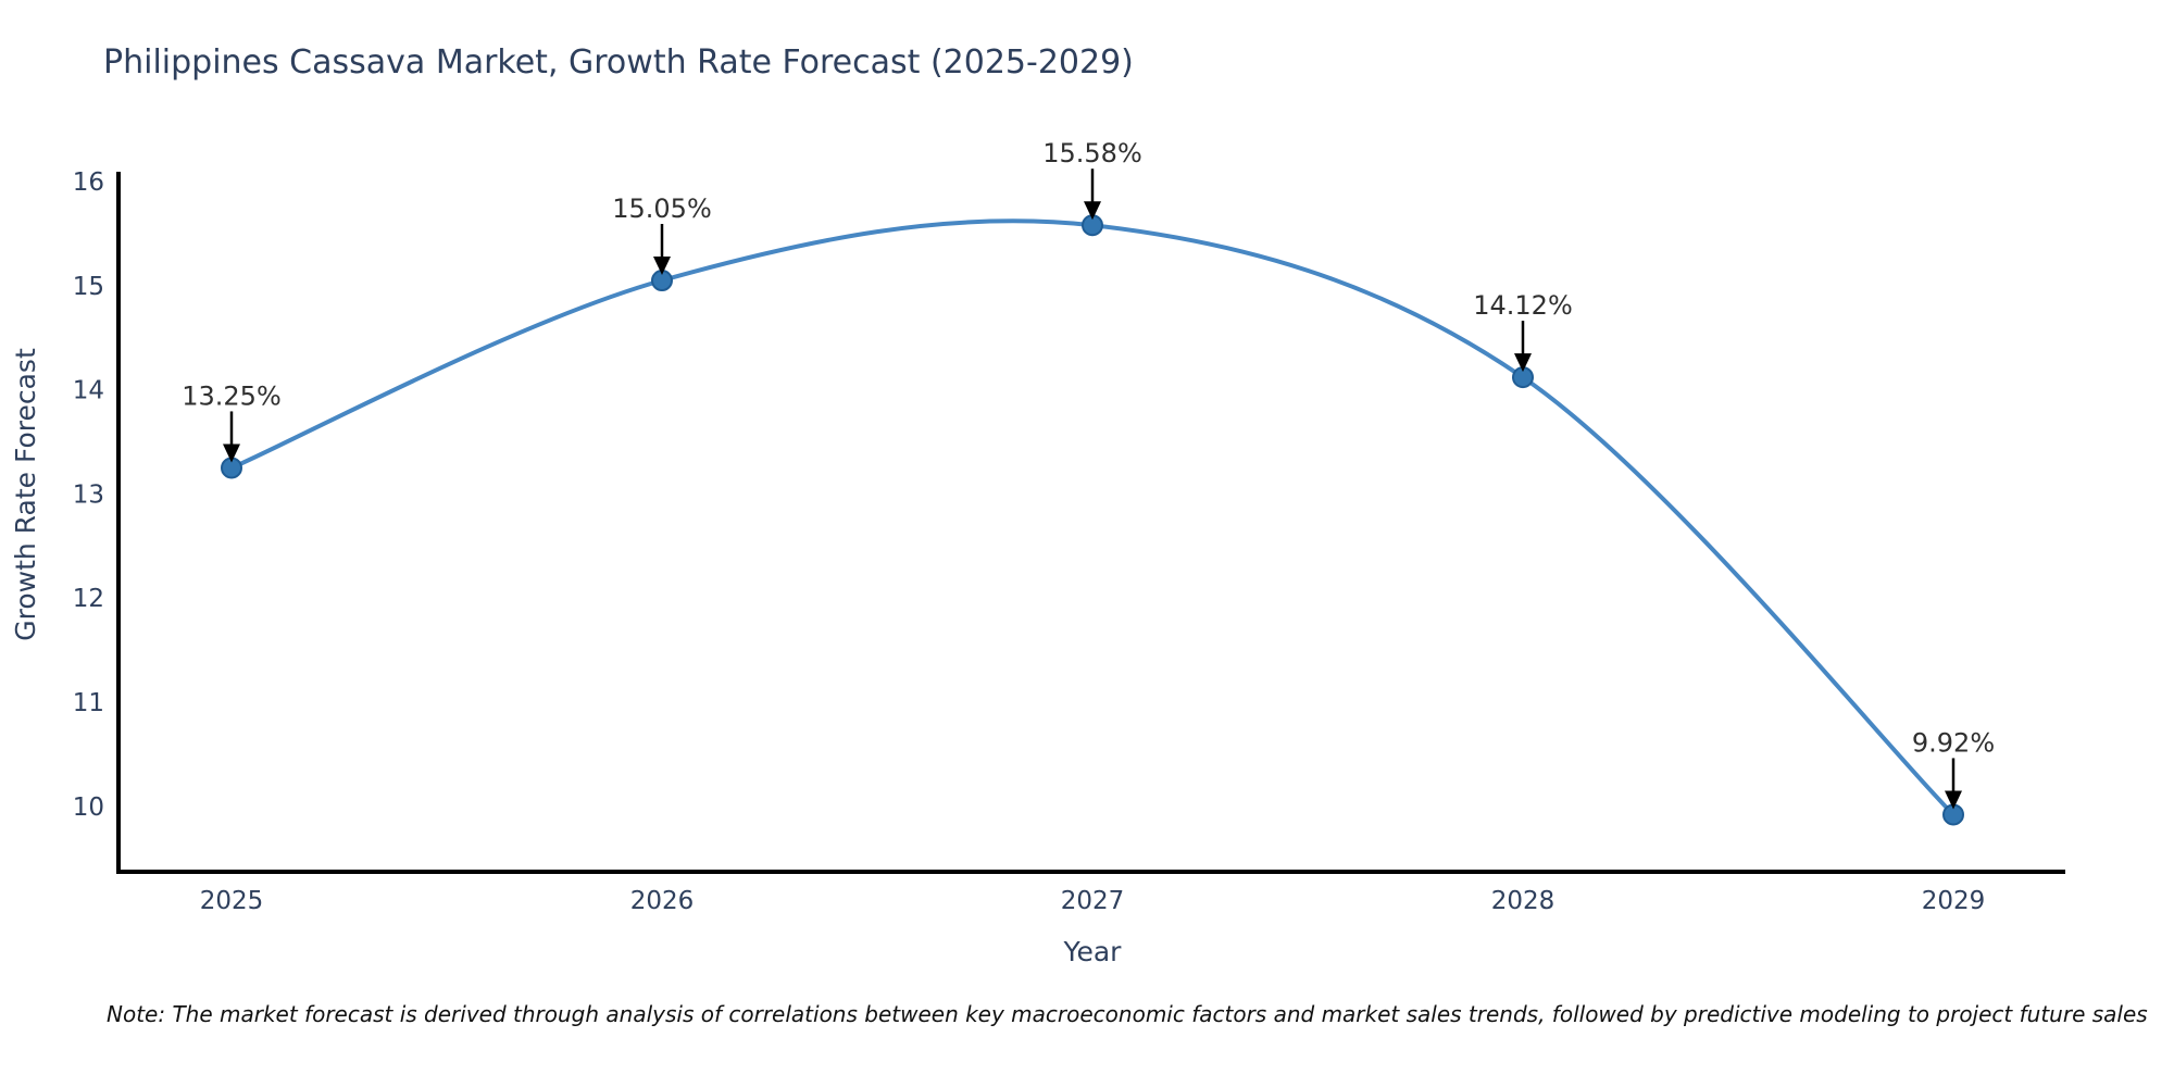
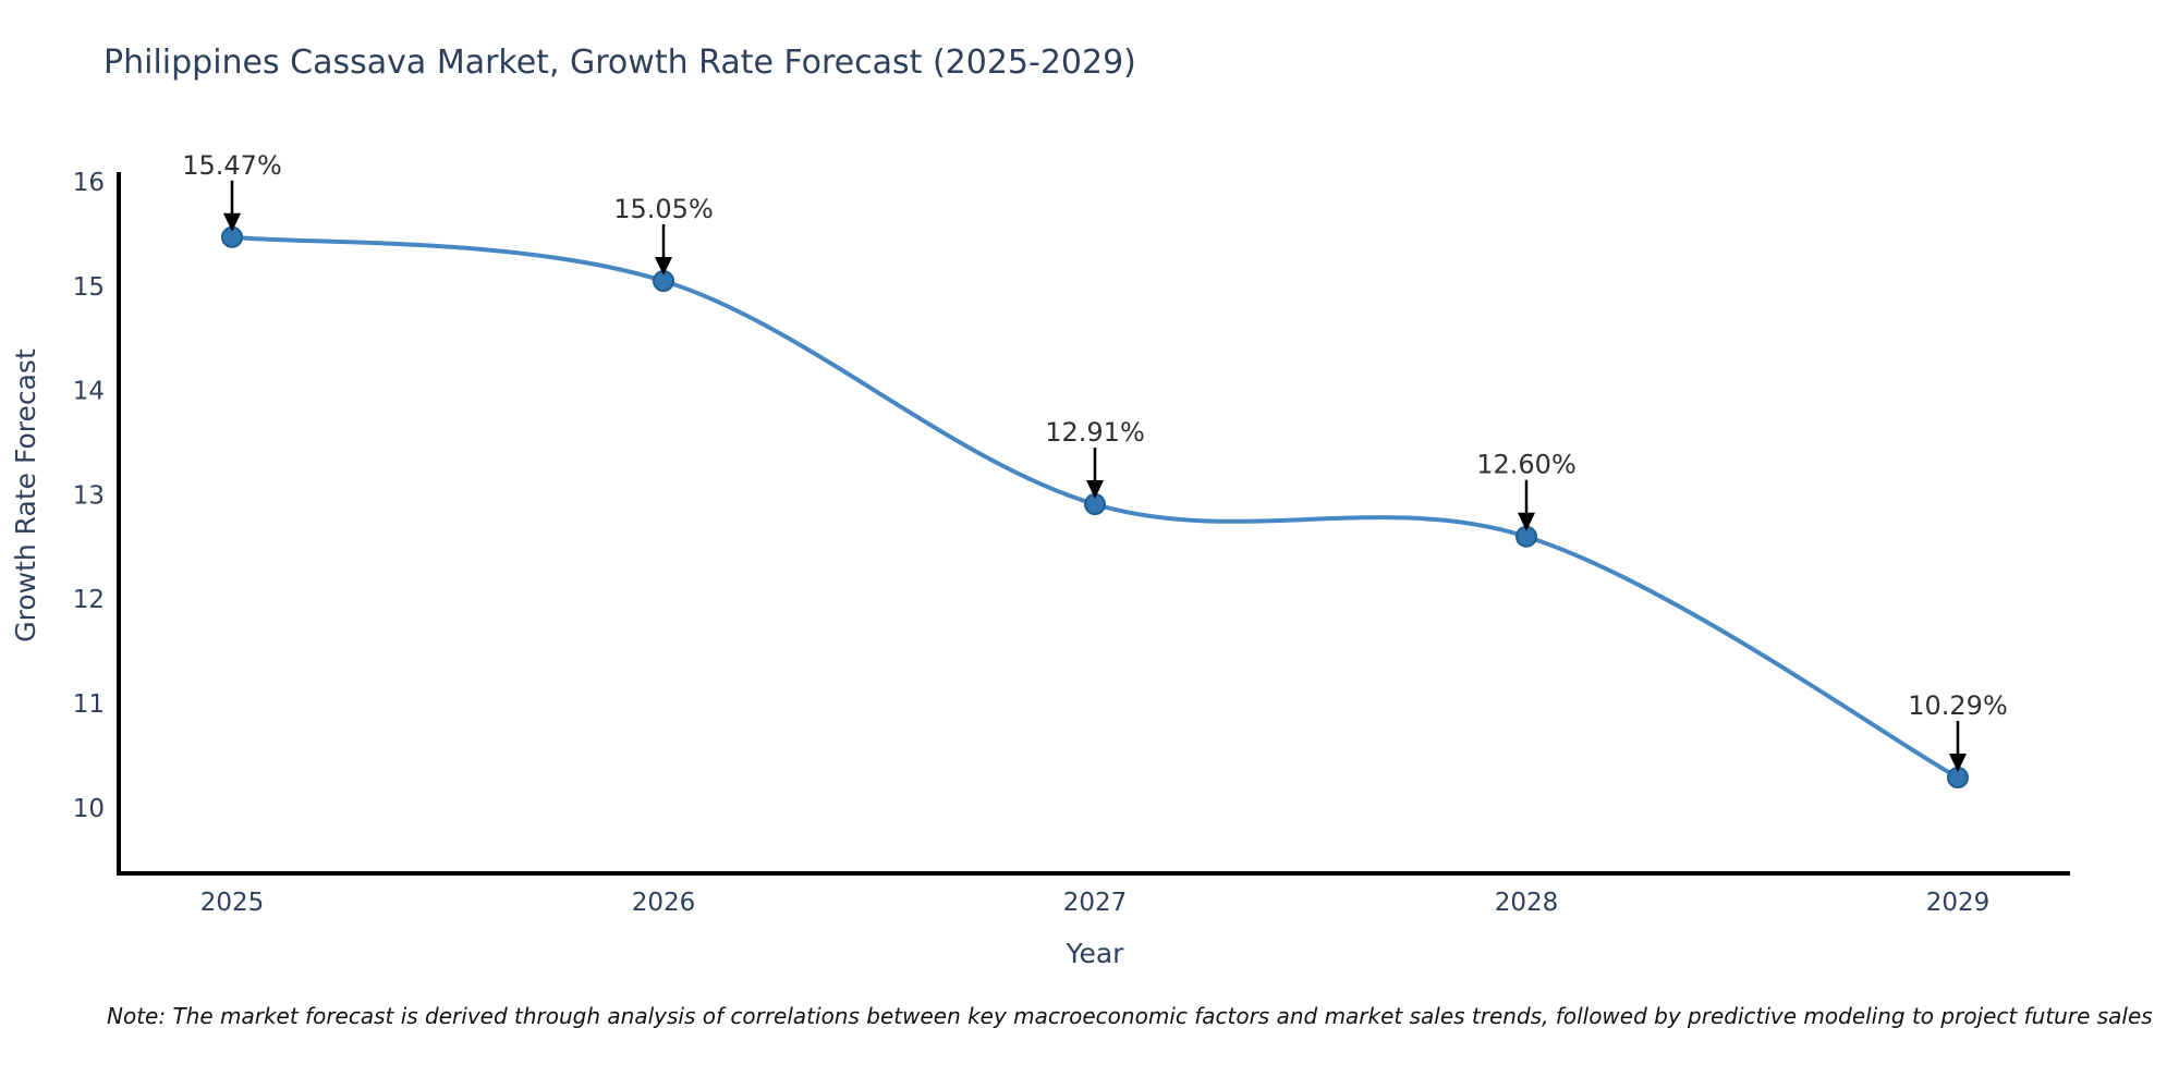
2025: 13.25% -> 15.47%
2027: 15.58% -> 12.91%
2028: 14.12% -> 12.60%
2029: 9.92% -> 10.29%
